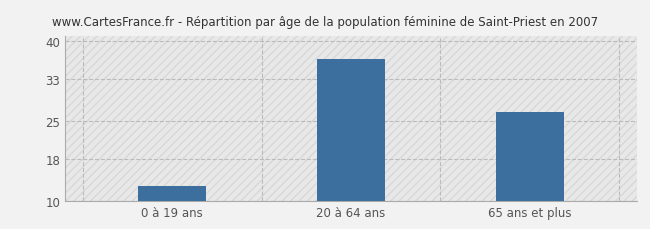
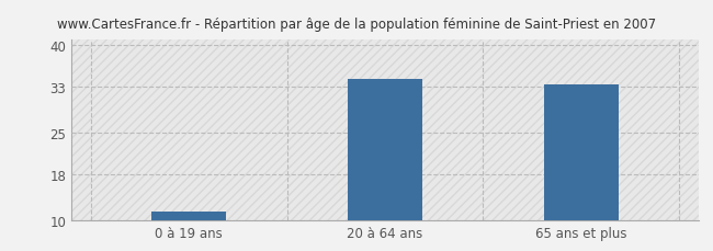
0 à 19 ans: 12.8 -> 11.5
20 à 64 ans: 36.6 -> 34.2
65 ans et plus: 26.8 -> 33.2
